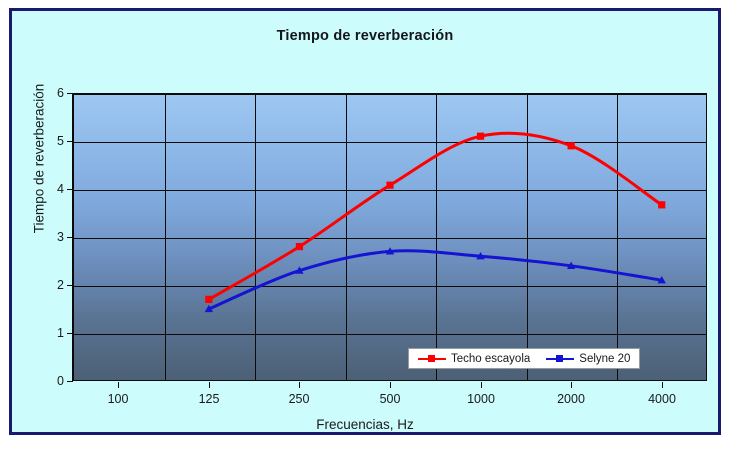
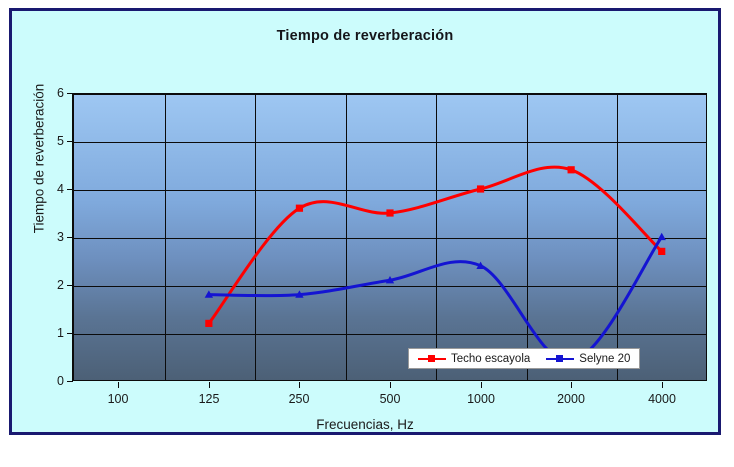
Techo escayola/125: 1.7 -> 1.2
Selyne 20/125: 1.5 -> 1.8
Techo escayola/250: 2.8 -> 3.6
Selyne 20/250: 2.3 -> 1.8
Techo escayola/500: 4.1 -> 3.5
Selyne 20/500: 2.7 -> 2.1
Techo escayola/1000: 5.1 -> 4.0
Selyne 20/1000: 2.6 -> 2.4
Techo escayola/2000: 4.9 -> 4.4
Selyne 20/2000: 2.4 -> 0.4
Techo escayola/4000: 3.7 -> 2.7
Selyne 20/4000: 2.1 -> 3.0
